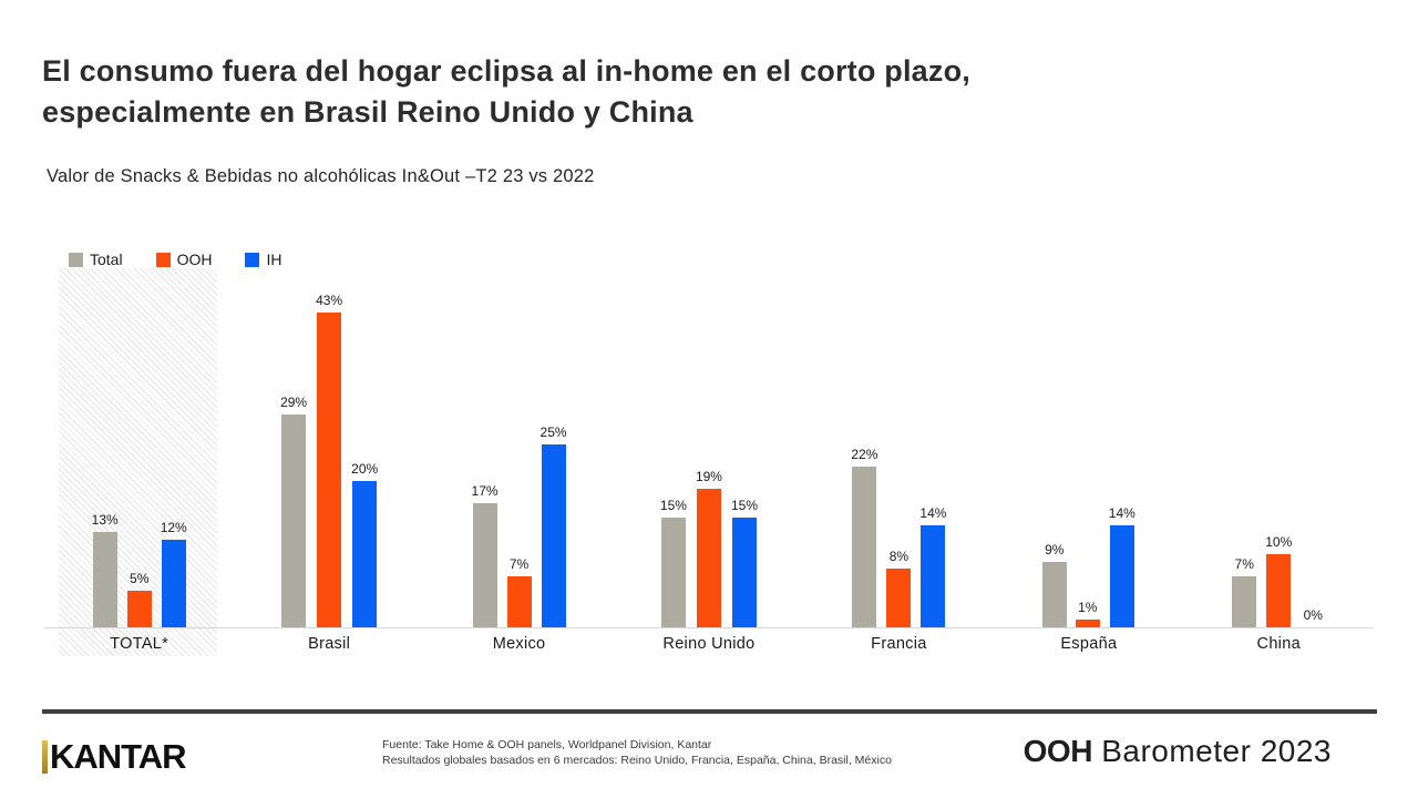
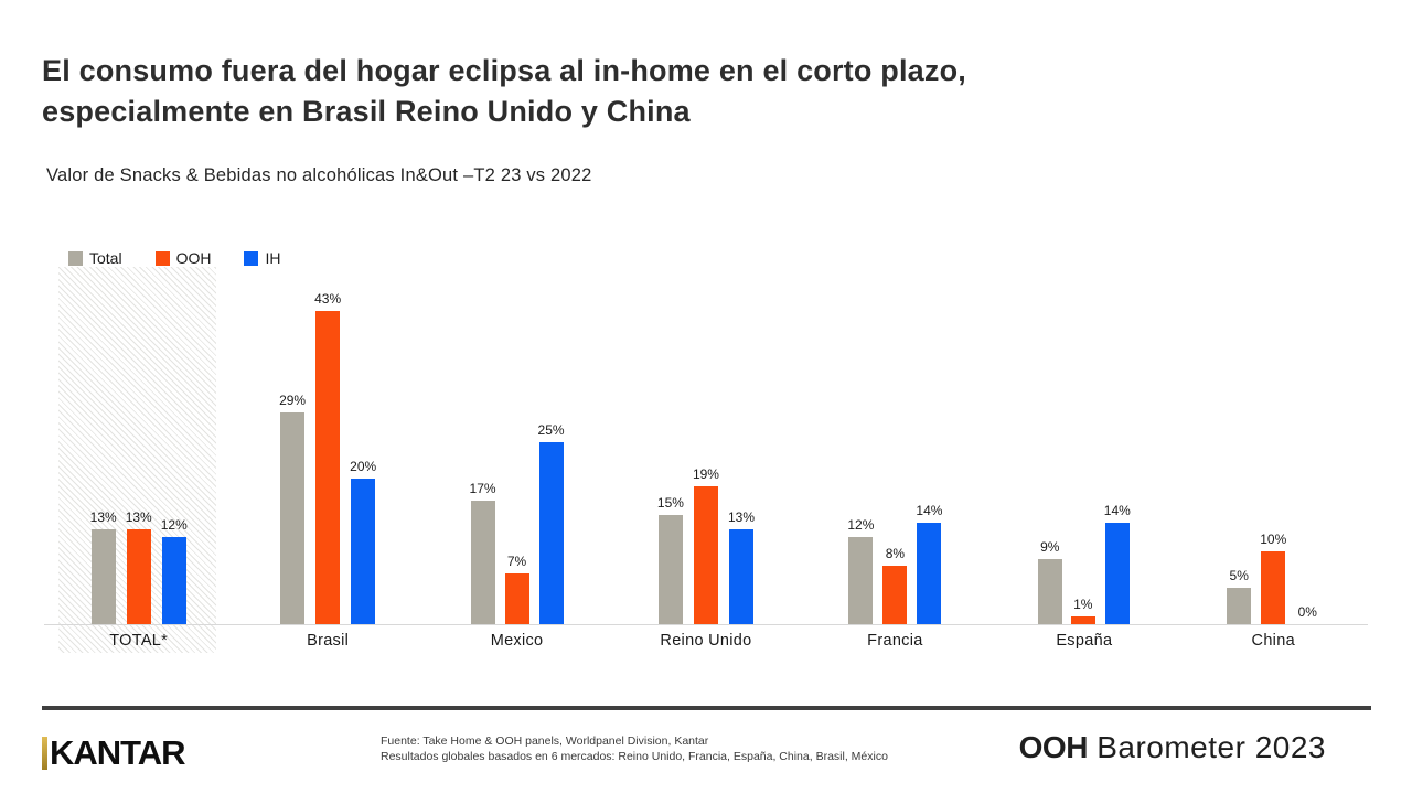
OOH/TOTAL*: 5% -> 13%
IH/Reino Unido: 15% -> 13%
Total/Francia: 22% -> 12%
Total/China: 7% -> 5%
